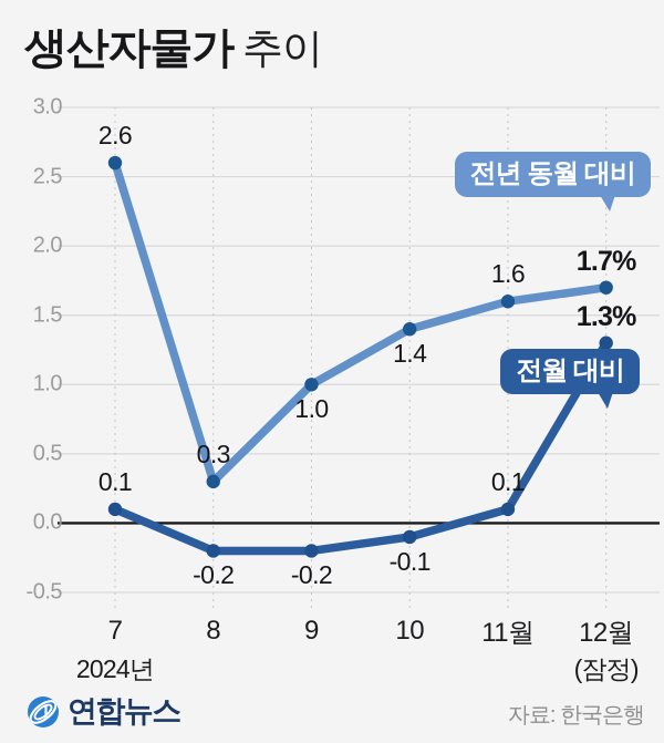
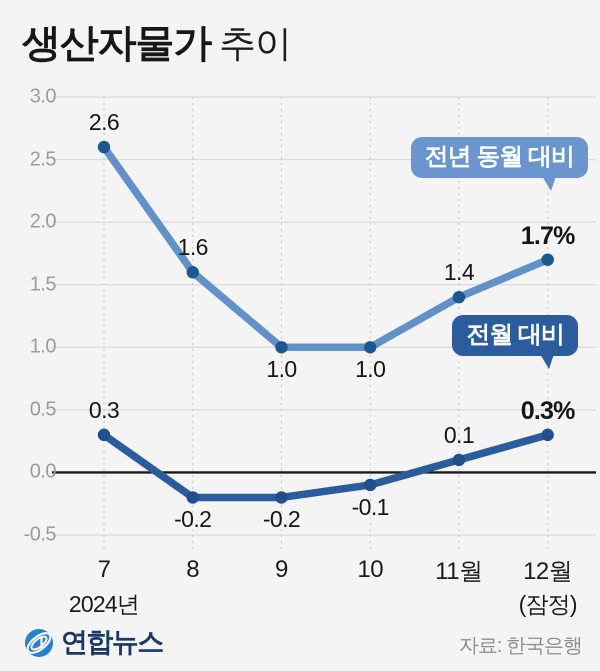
전월 대비/7: 0.1 -> 0.3
전년 동월 대비/8: 0.3 -> 1.6
전년 동월 대비/10: 1.4 -> 1.0
전년 동월 대비/11월: 1.6 -> 1.4
전월 대비/12월: 1.3% -> 0.3%
